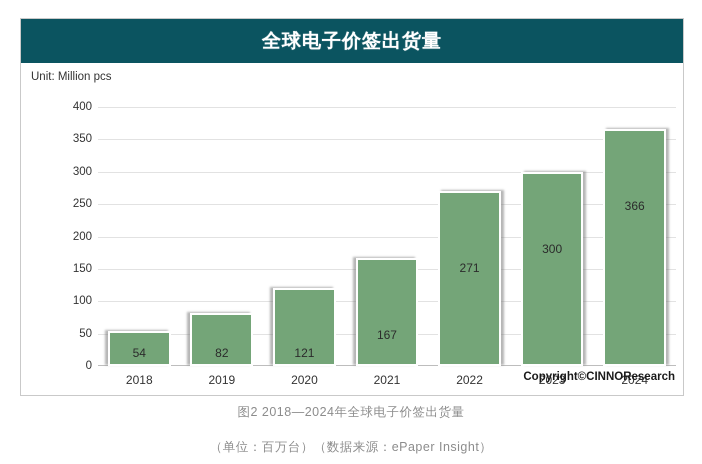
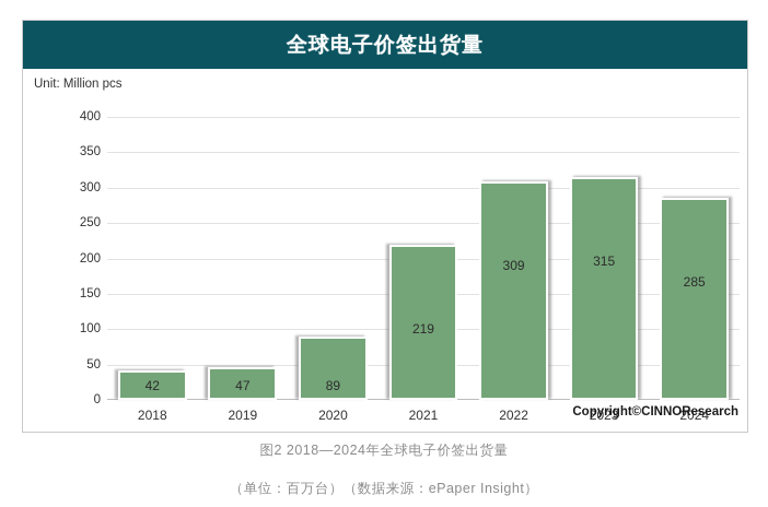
2018: 54 -> 42
2019: 82 -> 47
2020: 121 -> 89
2021: 167 -> 219
2022: 271 -> 309
2023: 300 -> 315
2024: 366 -> 285
